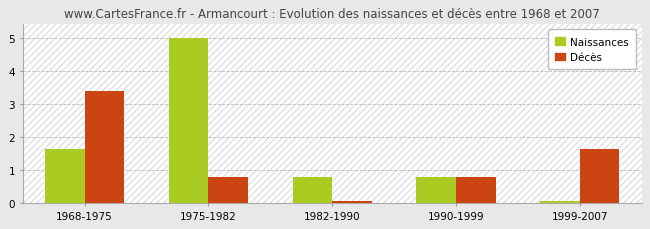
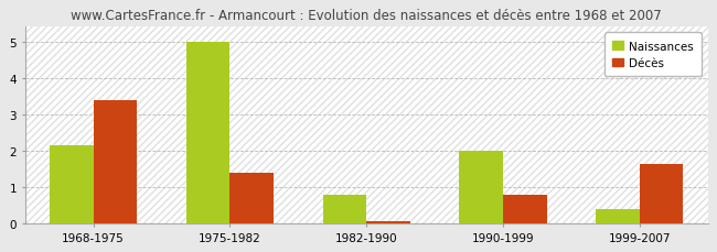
Naissances/1968-1975: 1.62 -> 2.15
Décès/1975-1982: 0.80 -> 1.40
Naissances/1990-1999: 0.80 -> 2.00
Naissances/1999-2007: 0.05 -> 0.40
